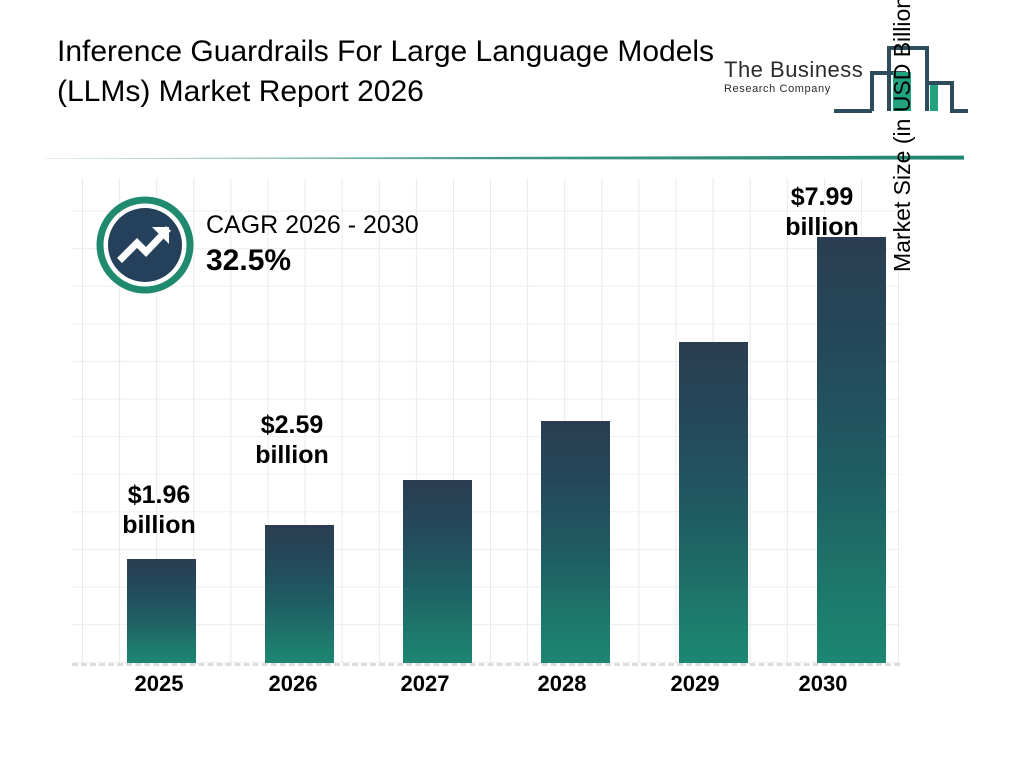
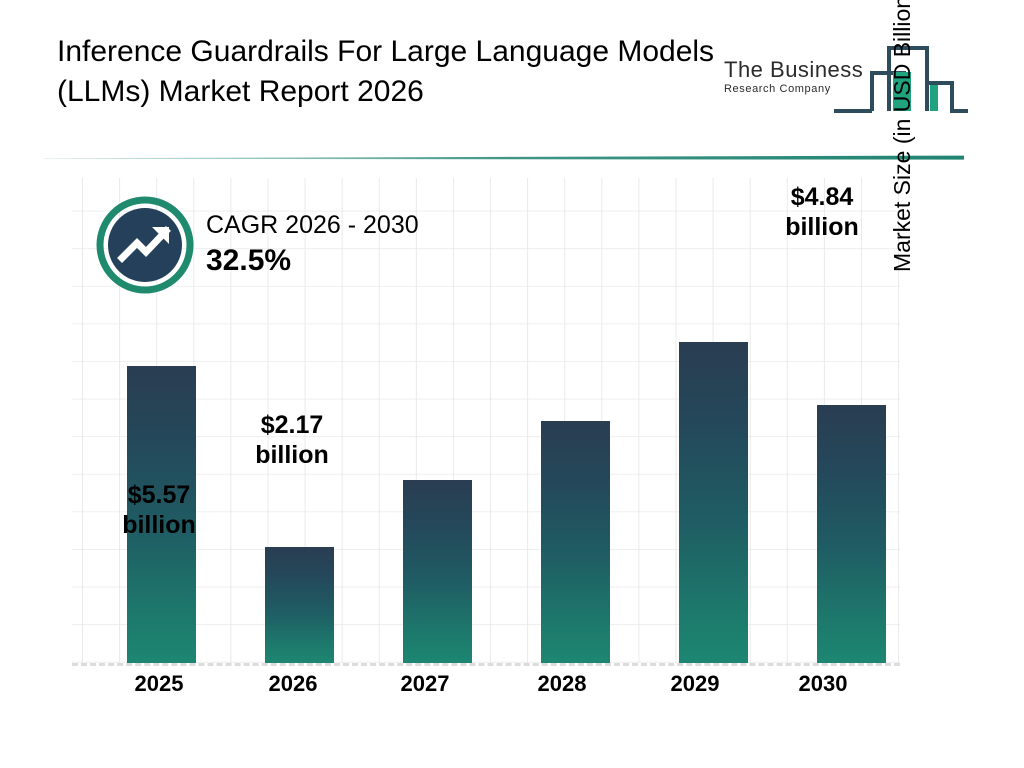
2025: $1.96 -> $5.57
2026: $2.59 -> $2.17
2030: $7.99 -> $4.84
